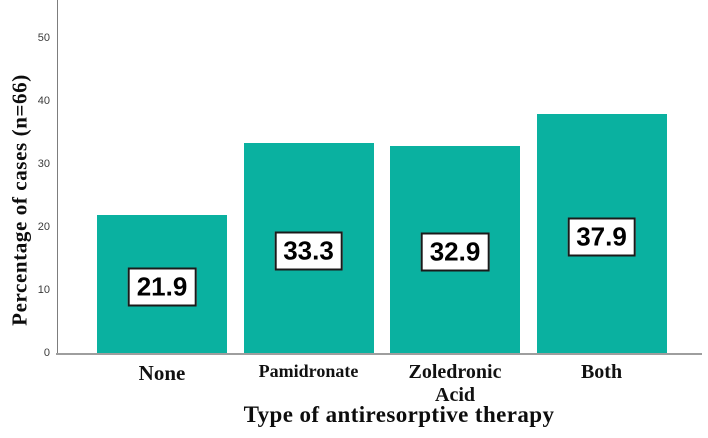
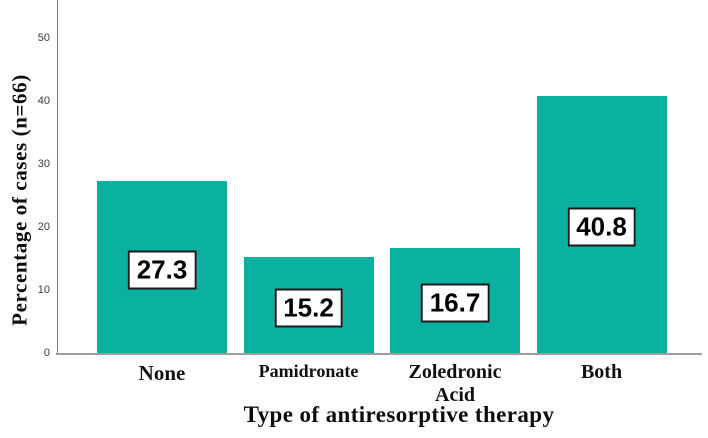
None: 21.9 -> 27.3
Pamidronate: 33.3 -> 15.2
Zoledronic Acid: 32.9 -> 16.7
Both: 37.9 -> 40.8
